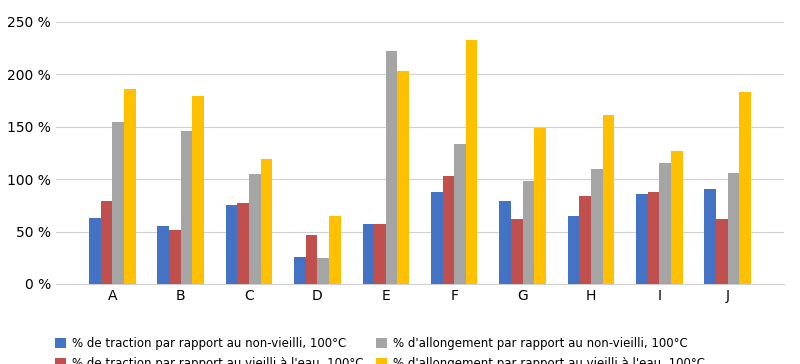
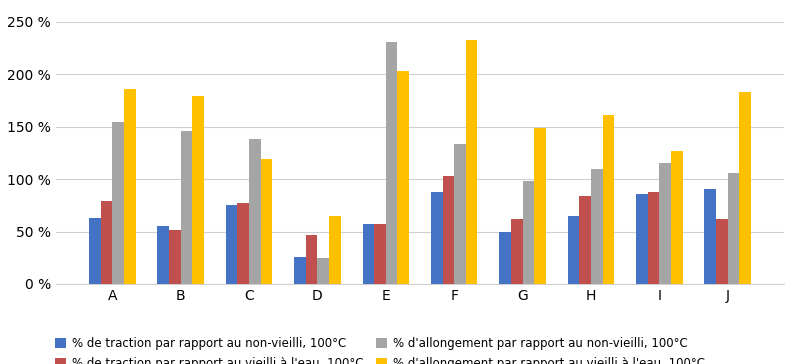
% d'allongement par rapport au non-vieilli, 100°C/C: 105 % -> 138 %
% d'allongement par rapport au non-vieilli, 100°C/E: 222 % -> 231 %
% de traction par rapport au non-vieilli, 100°C/G: 79 % -> 50 %
